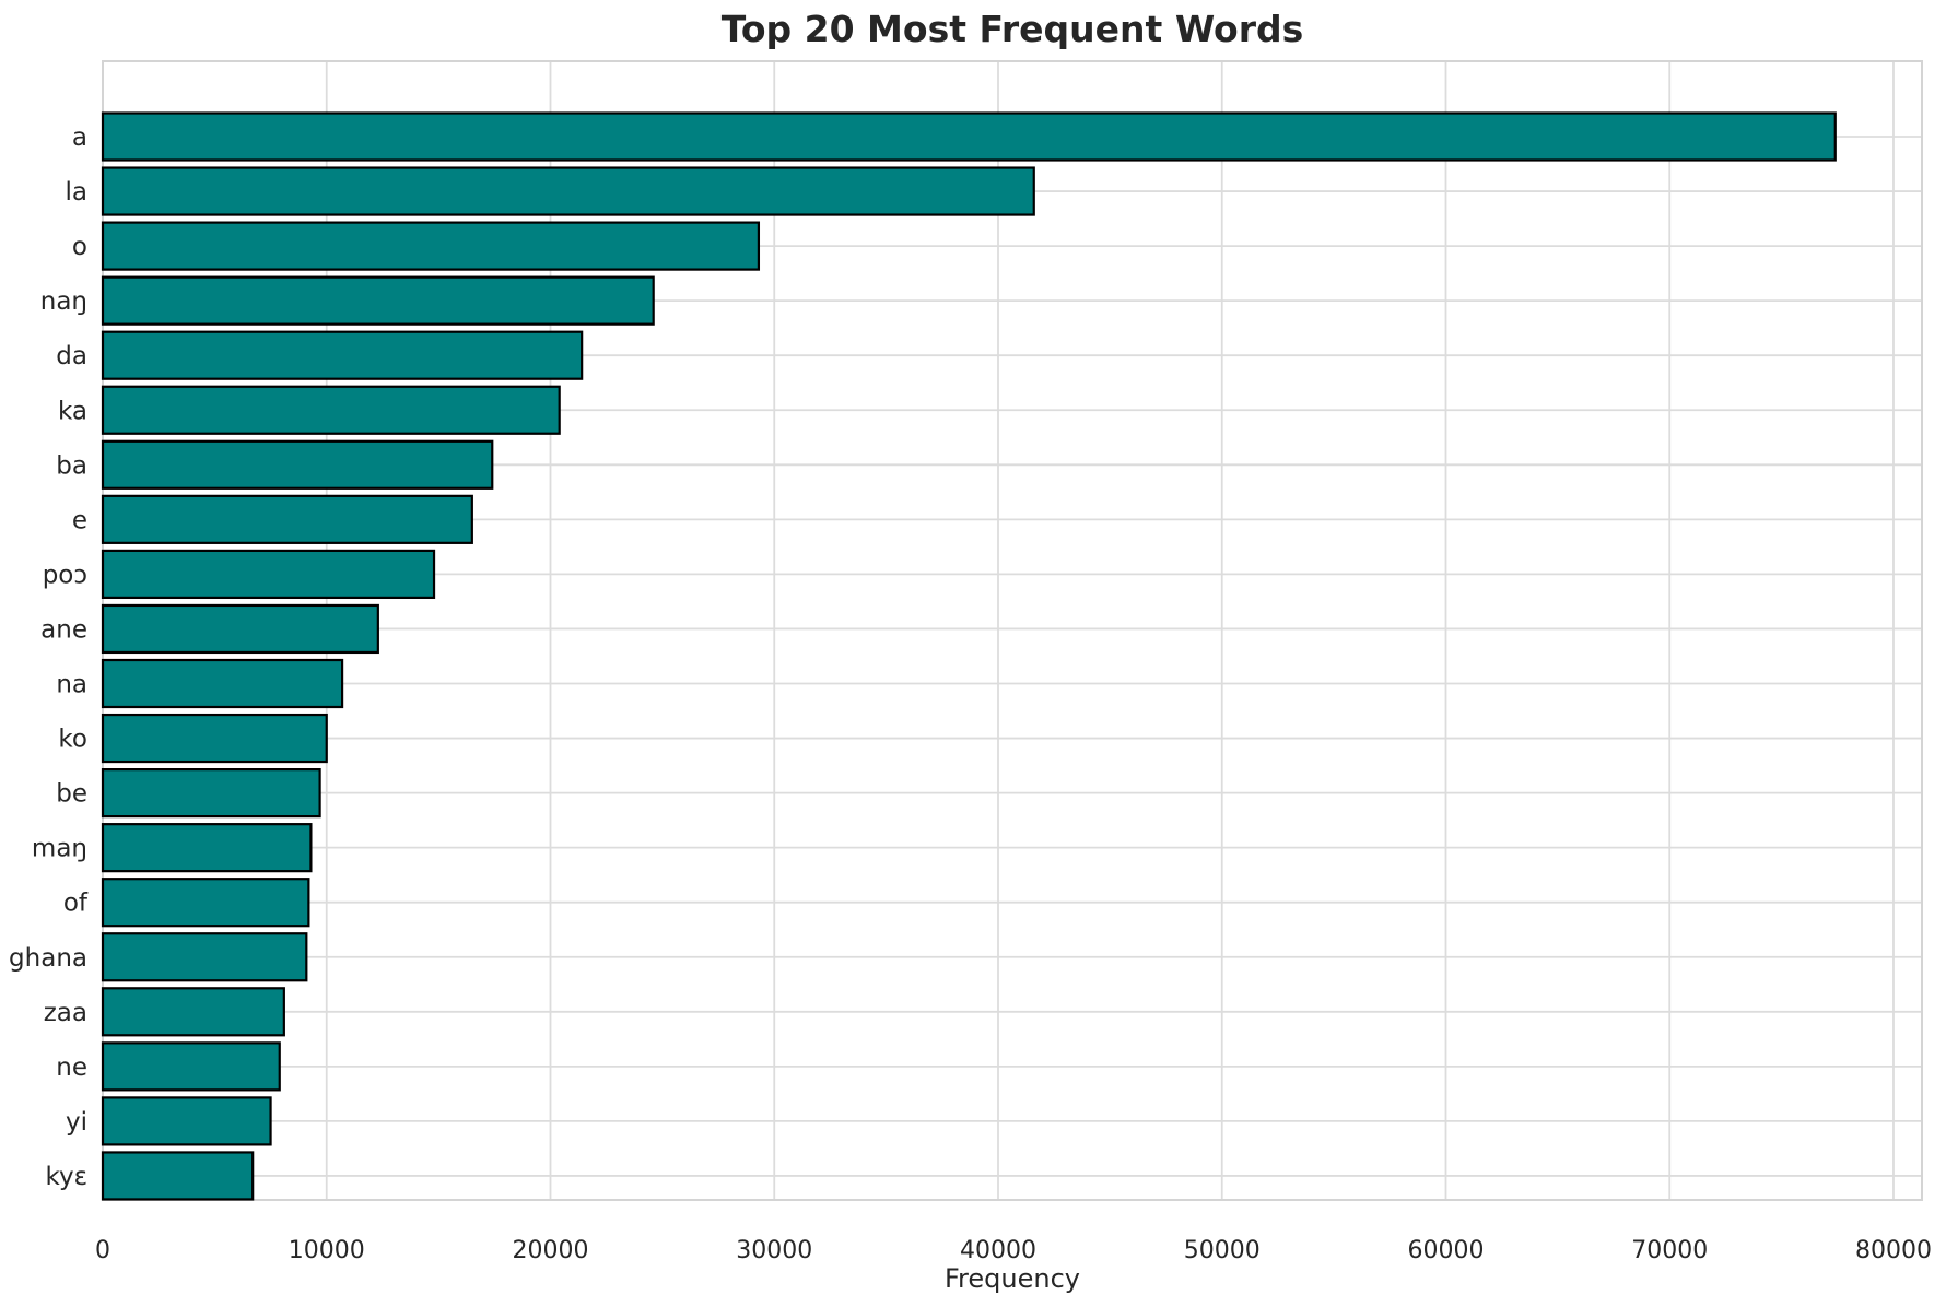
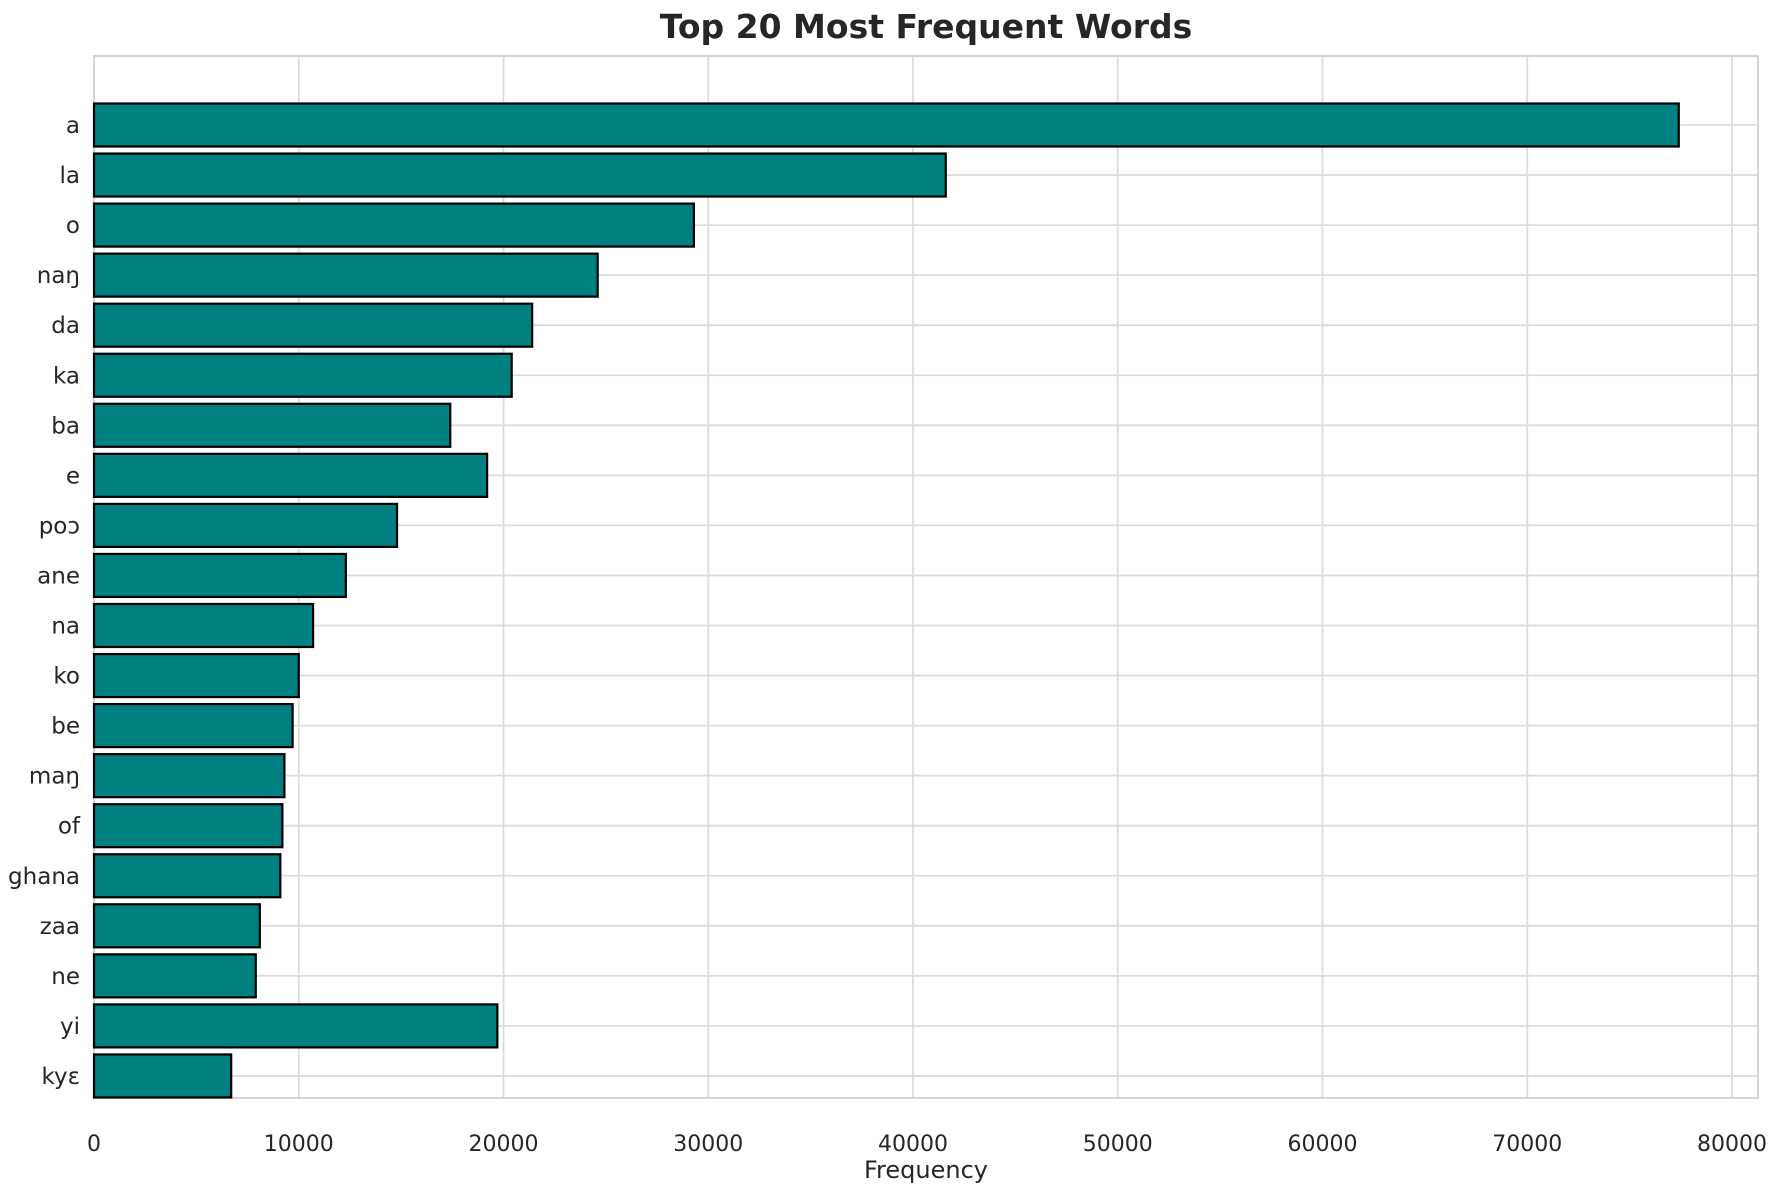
e: 16500 -> 19200
yi: 7500 -> 19700
